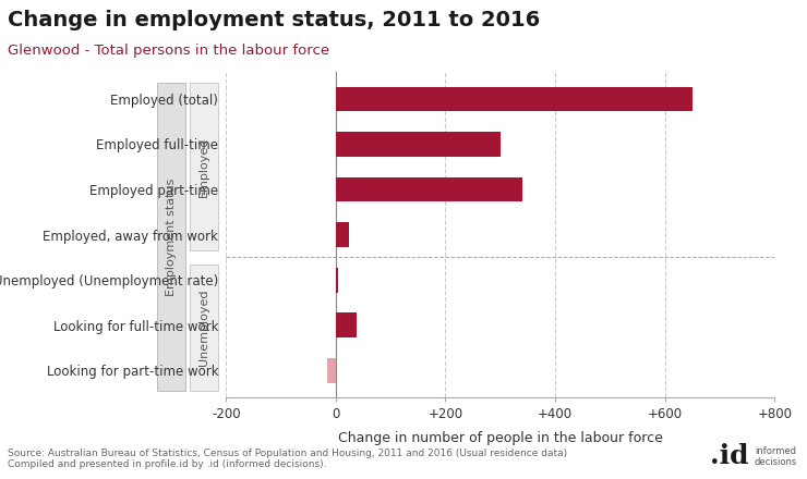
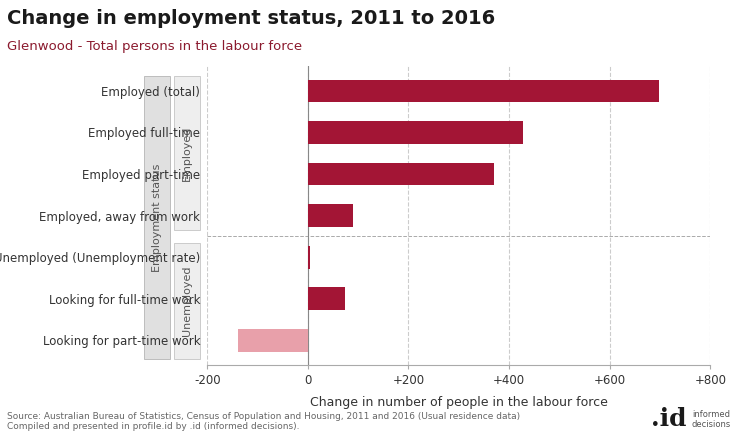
Employed (total): 650 -> 698
Employed full-time: 300 -> 428
Employed part-time: 340 -> 370
Employed, away from work: 25 -> 90
Looking for full-time work: 38 -> 74
Looking for part-time work: -15 -> -138
